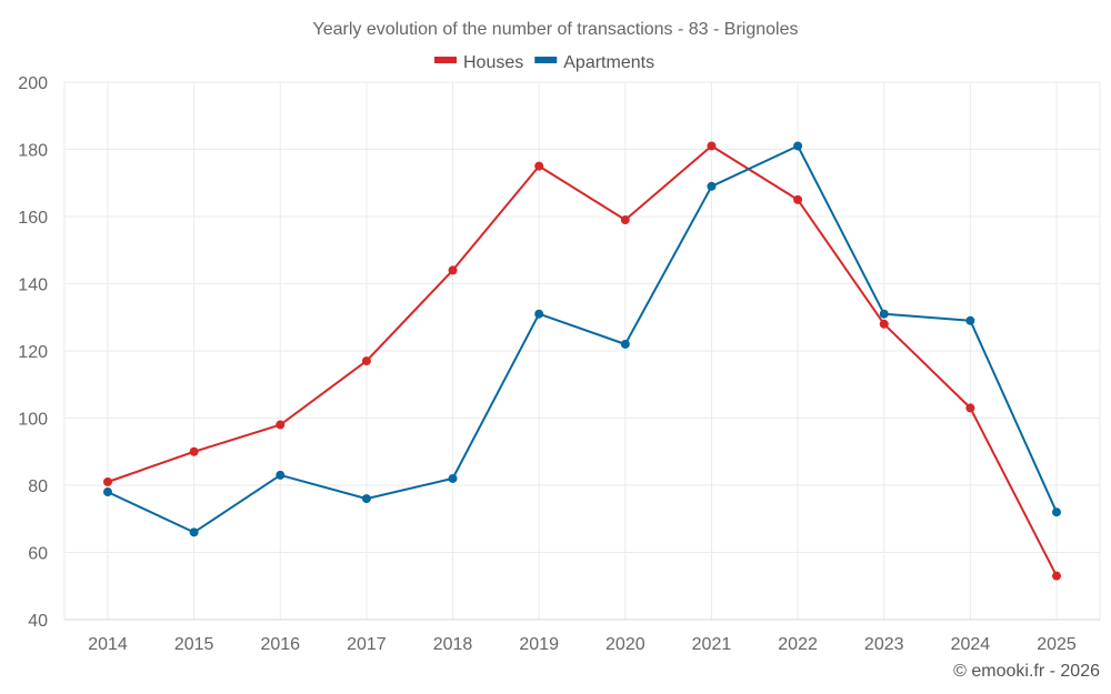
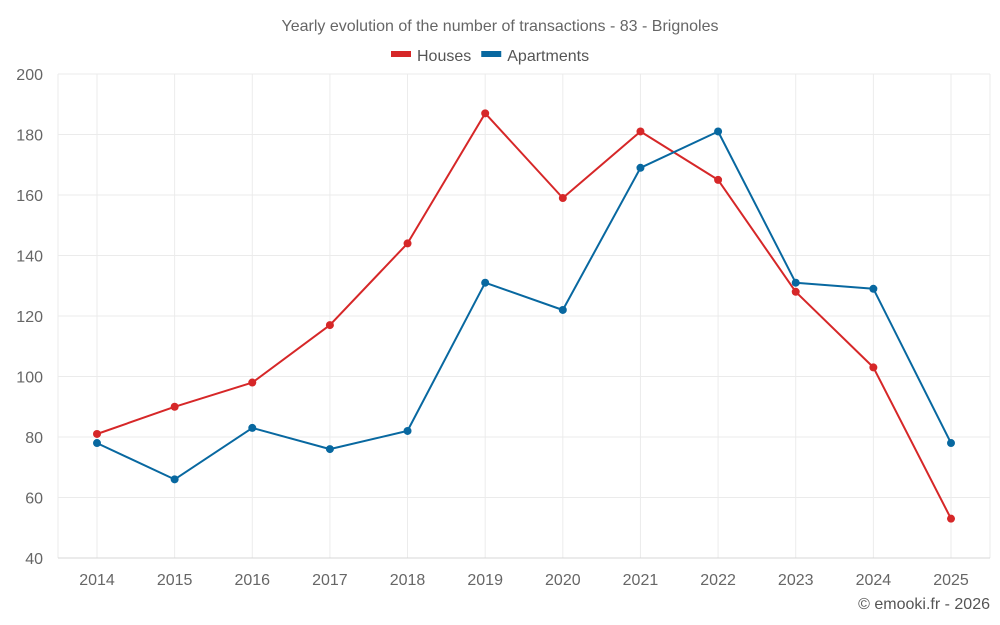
Houses/2019: 175 -> 187
Apartments/2025: 72 -> 78
